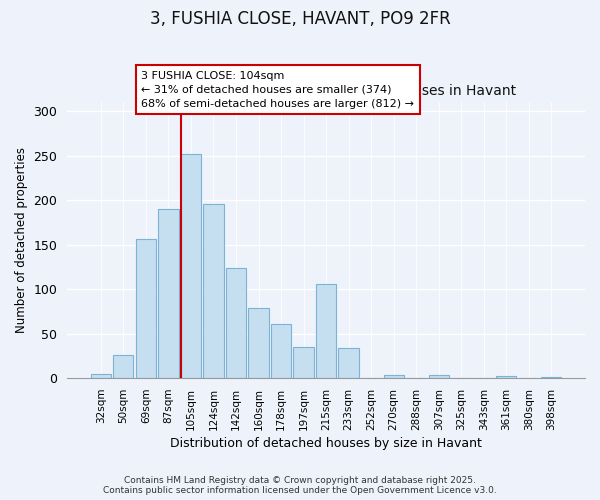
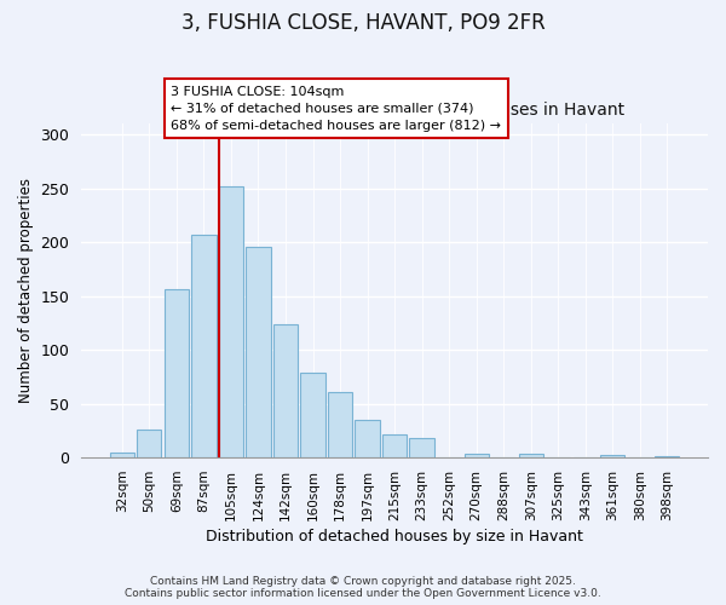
87sqm: 190 -> 207
215sqm: 106 -> 22
233sqm: 34 -> 18
